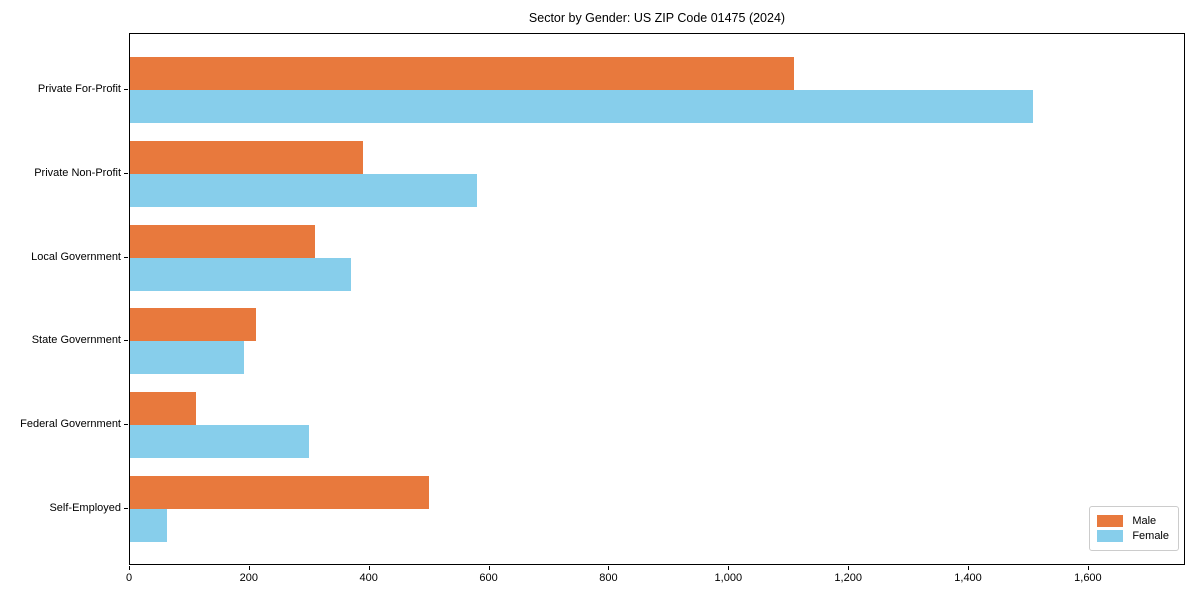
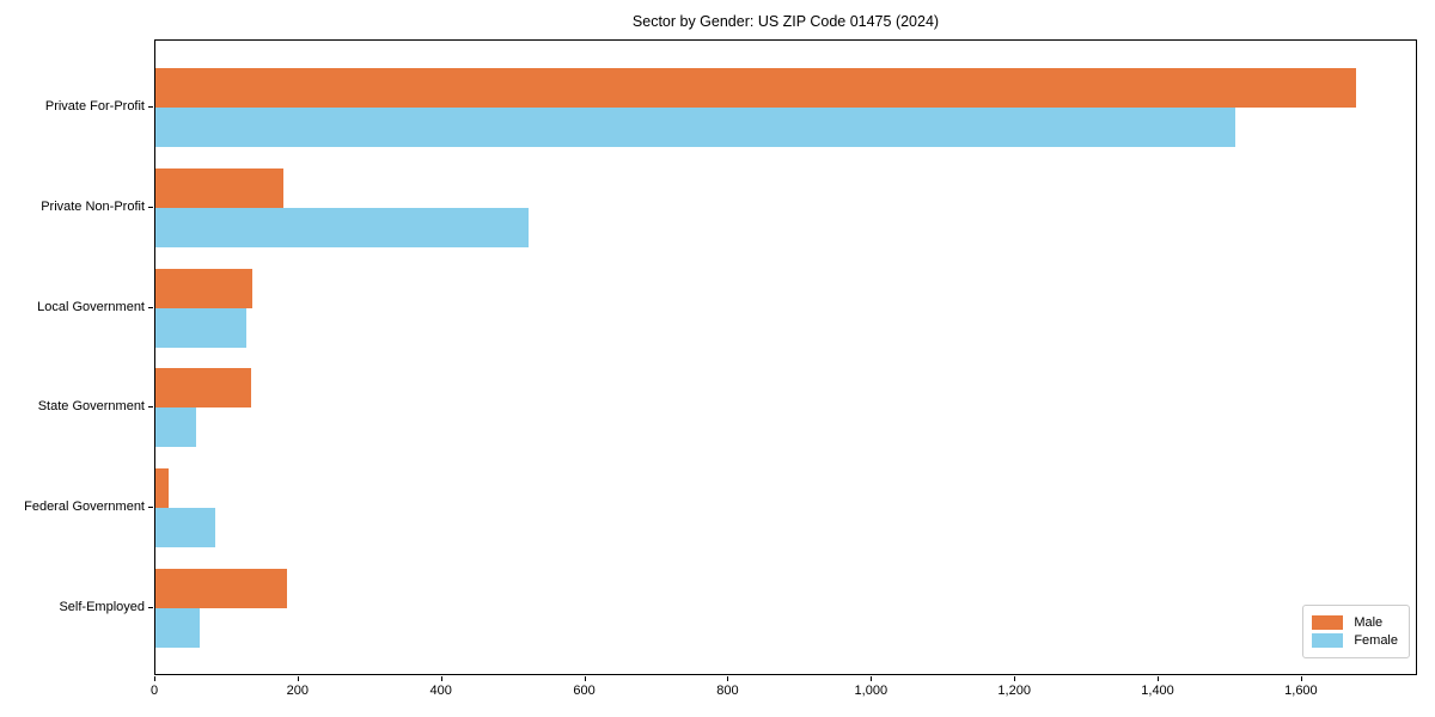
Male/Private For-Profit: 1110 -> 1680
Male/Private Non-Profit: 390 -> 180
Female/Private Non-Profit: 580 -> 520
Male/Local Government: 310 -> 140
Female/Local Government: 370 -> 130
Male/State Government: 210 -> 130
Female/State Government: 190 -> 60
Male/Federal Government: 110 -> 20
Female/Federal Government: 300 -> 80
Male/Self-Employed: 500 -> 180
